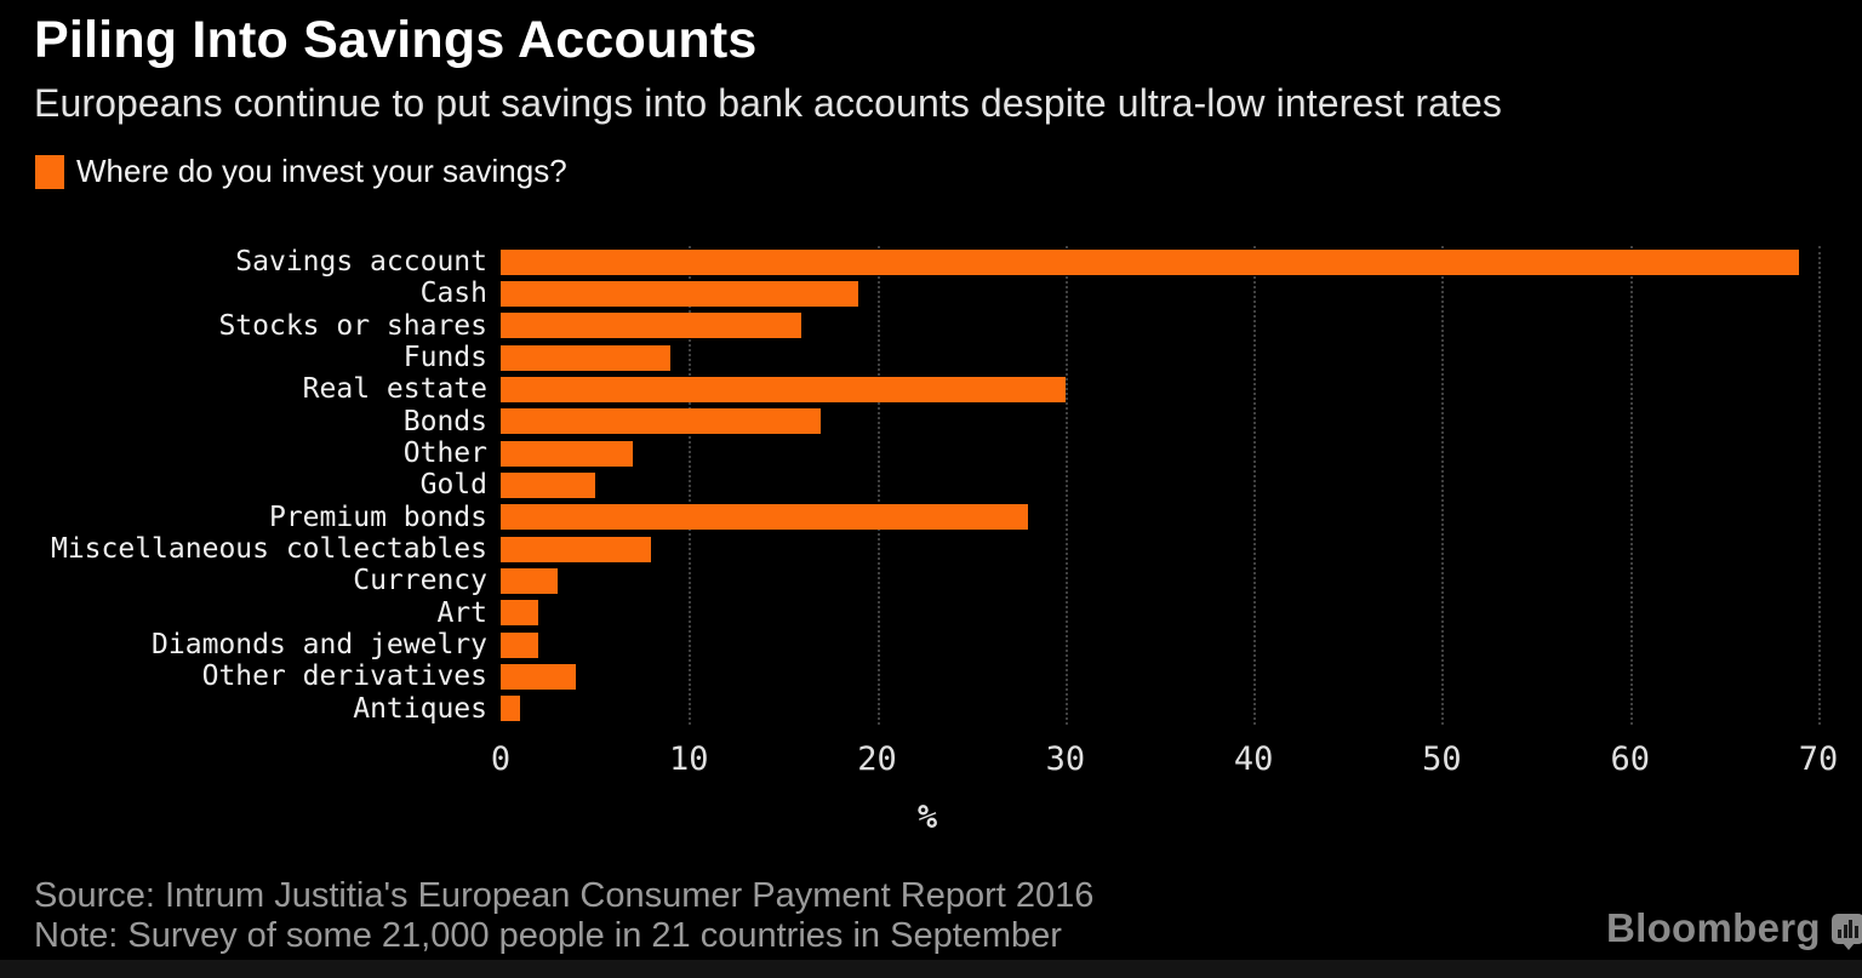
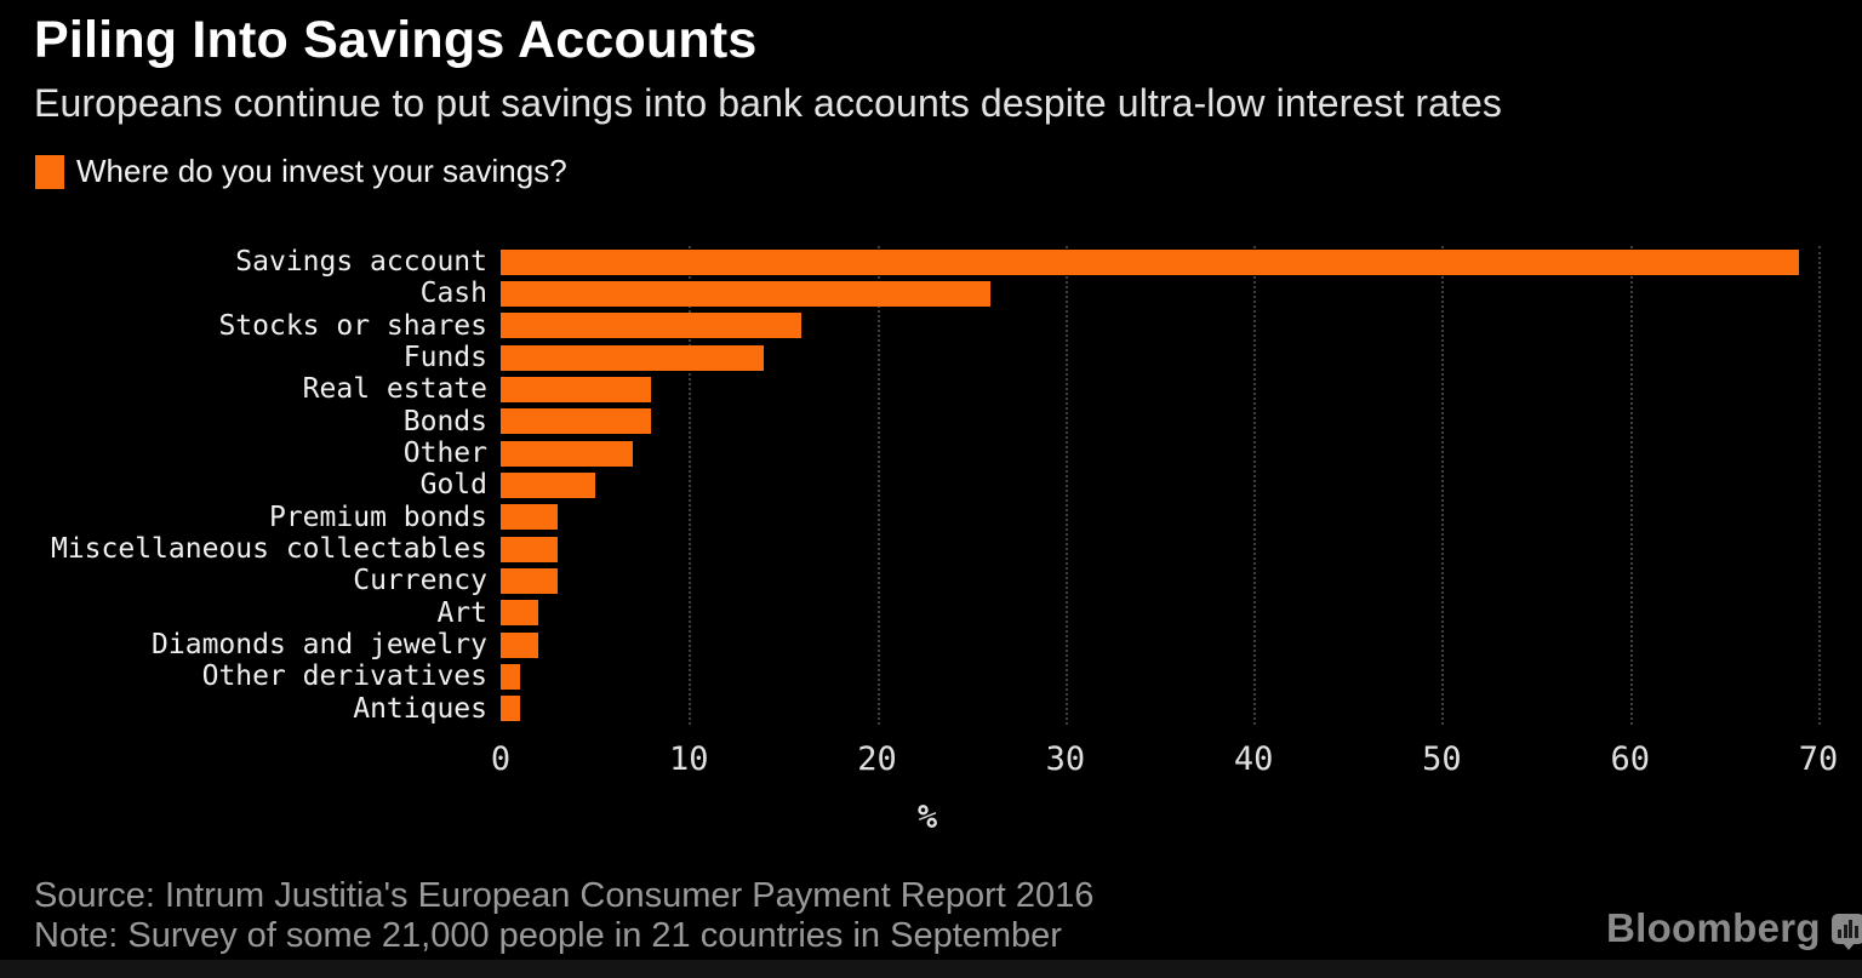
Cash: 19 -> 26
Funds: 9 -> 14
Real estate: 30 -> 8
Bonds: 17 -> 8
Premium bonds: 28 -> 3
Miscellaneous collectables: 8 -> 3
Other derivatives: 4 -> 1
